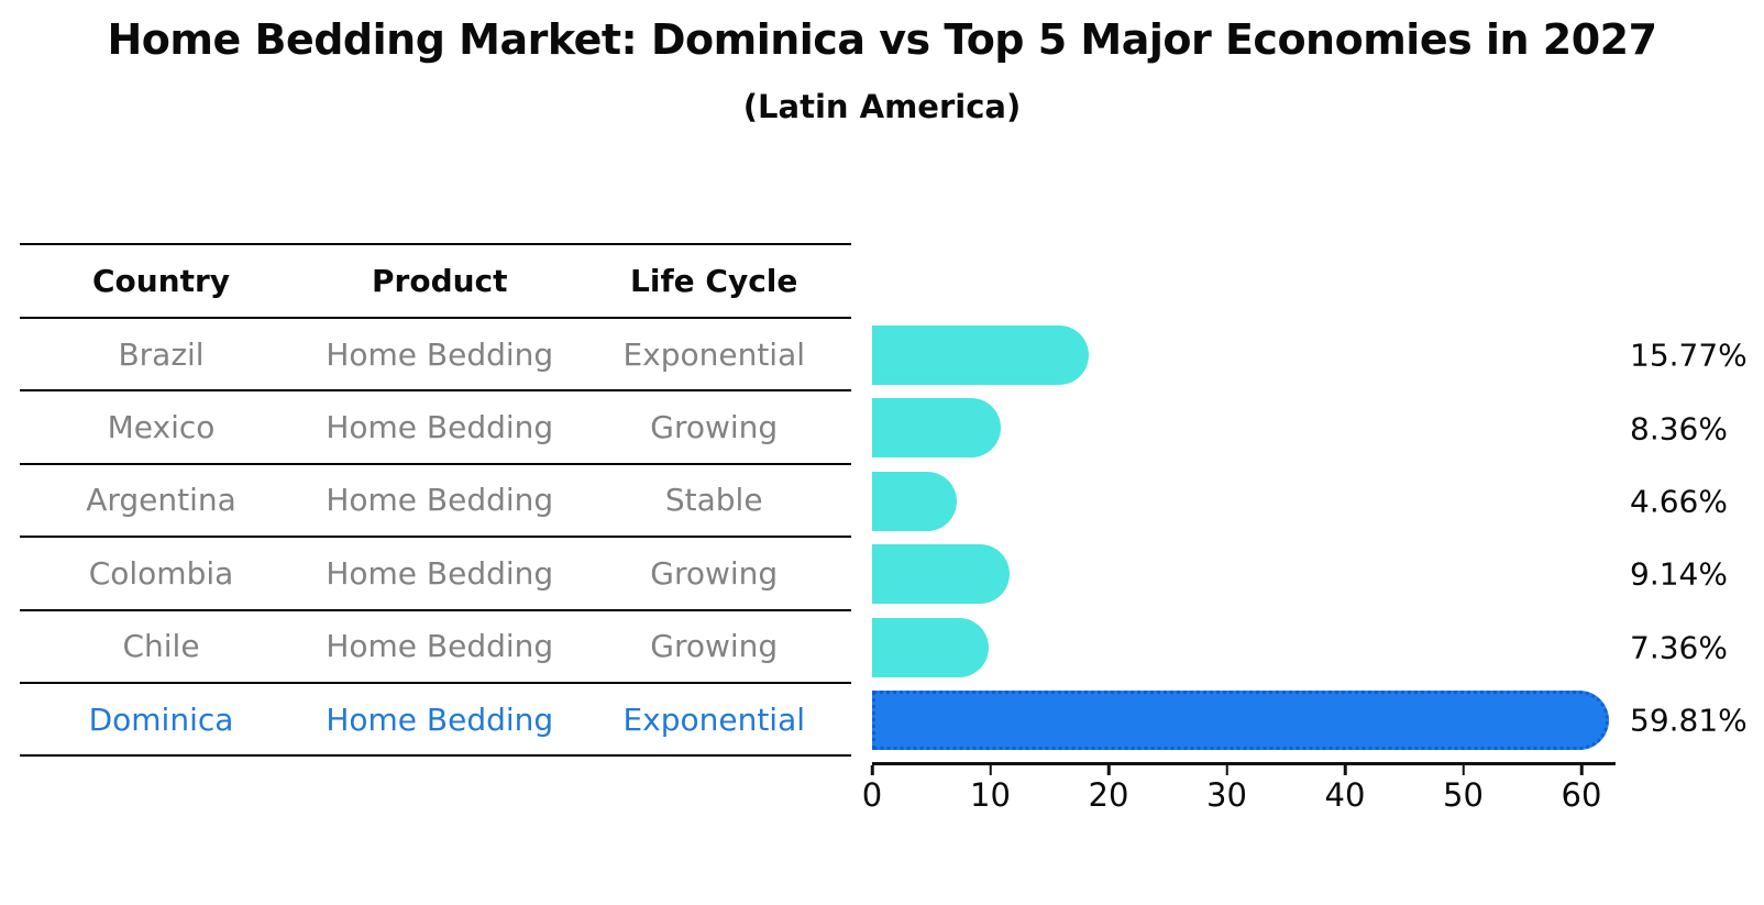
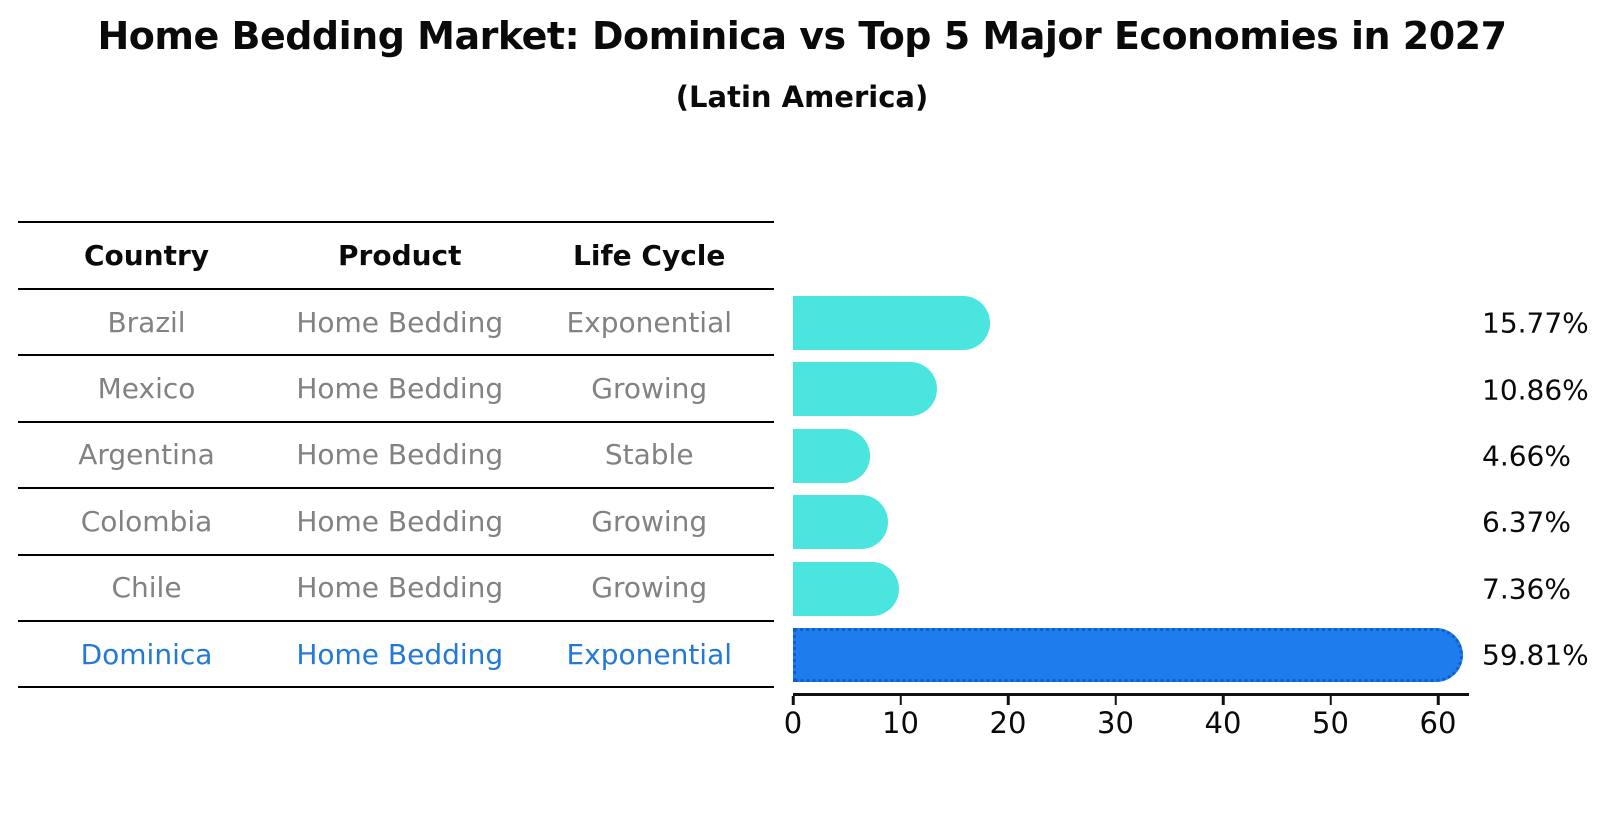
Mexico: 8.36% -> 10.86%
Colombia: 9.14% -> 6.37%
